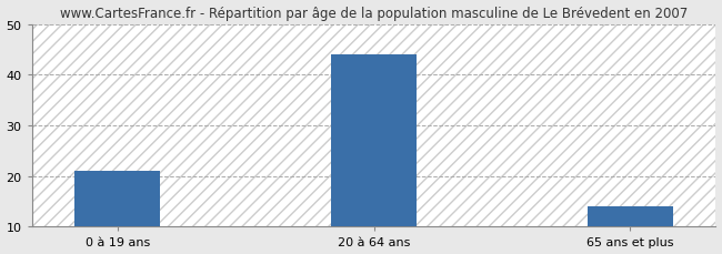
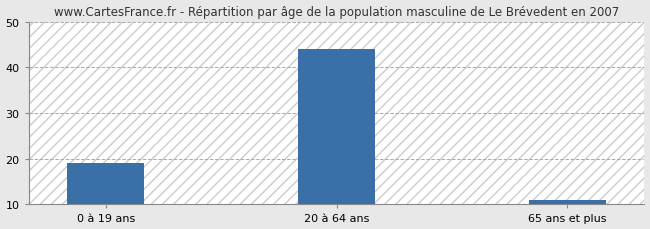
0 à 19 ans: 21 -> 19
65 ans et plus: 14 -> 11
